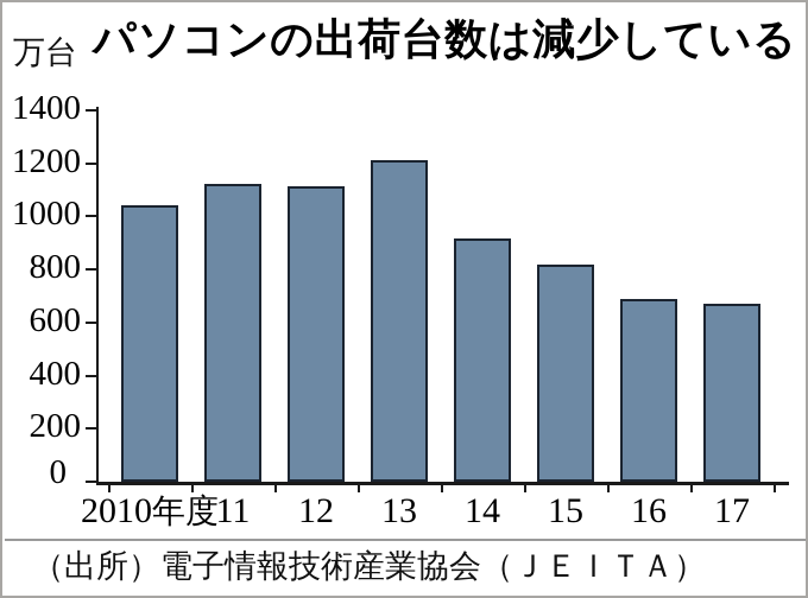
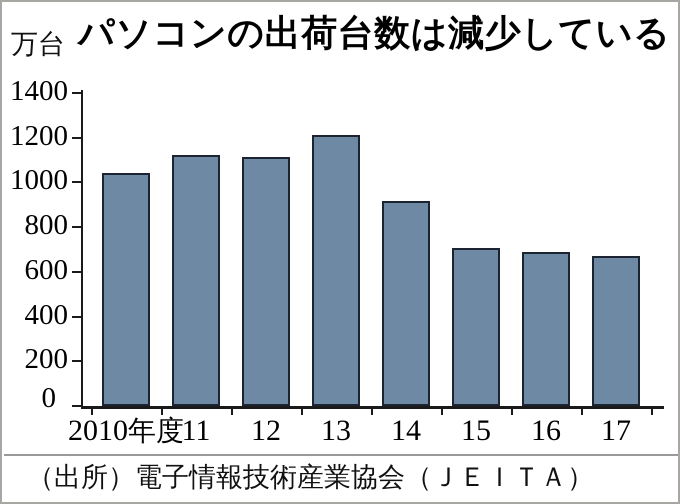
15: 820 -> 710
